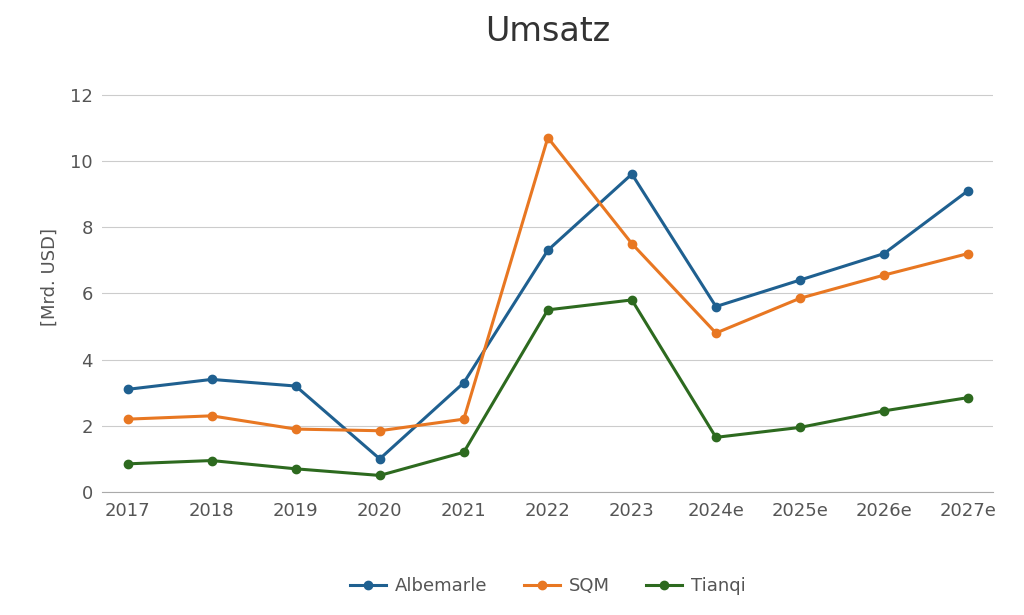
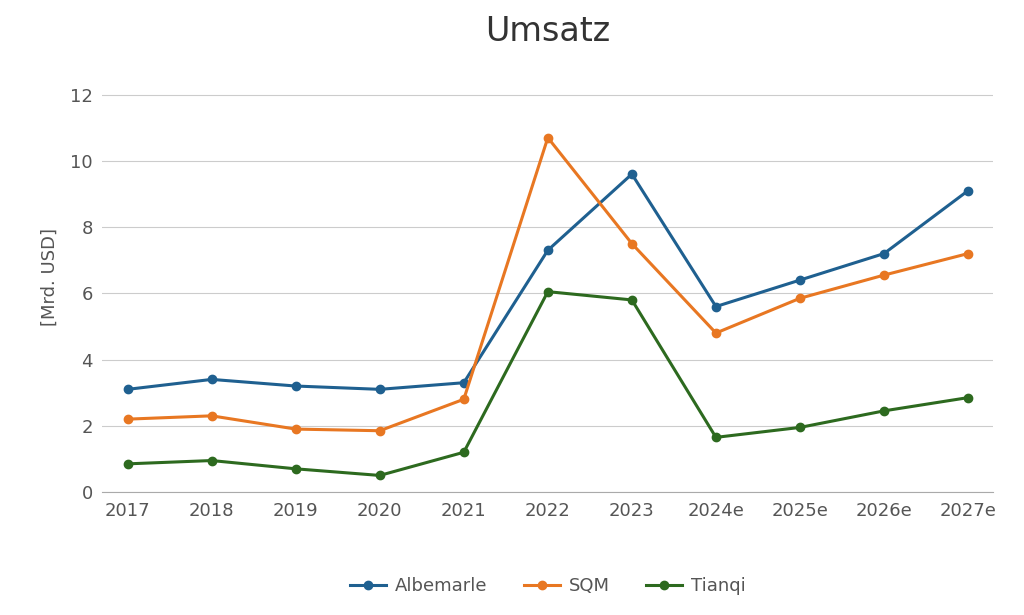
Albemarle/2020: 1.0 -> 3.1
SQM/2021: 2.20 -> 2.80
Tianqi/2022: 5.50 -> 6.05
